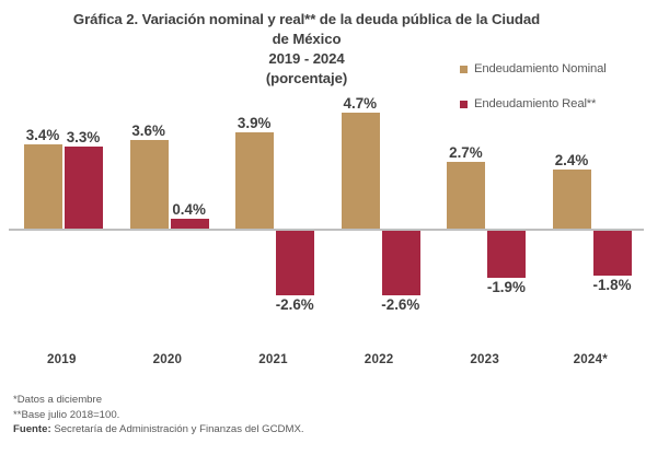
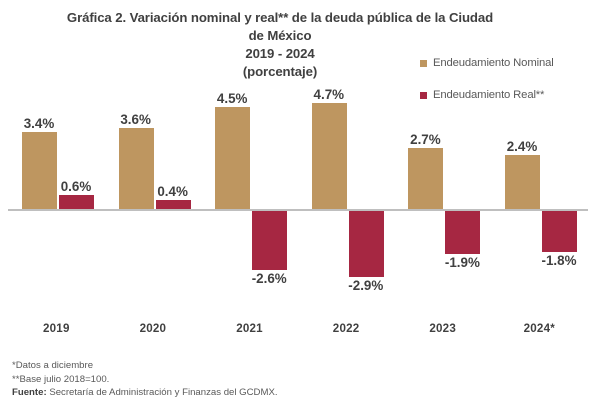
Endeudamiento Real**/2019: 3.3% -> 0.6%
Endeudamiento Nominal/2021: 3.9% -> 4.5%
Endeudamiento Real**/2022: -2.6% -> -2.9%
